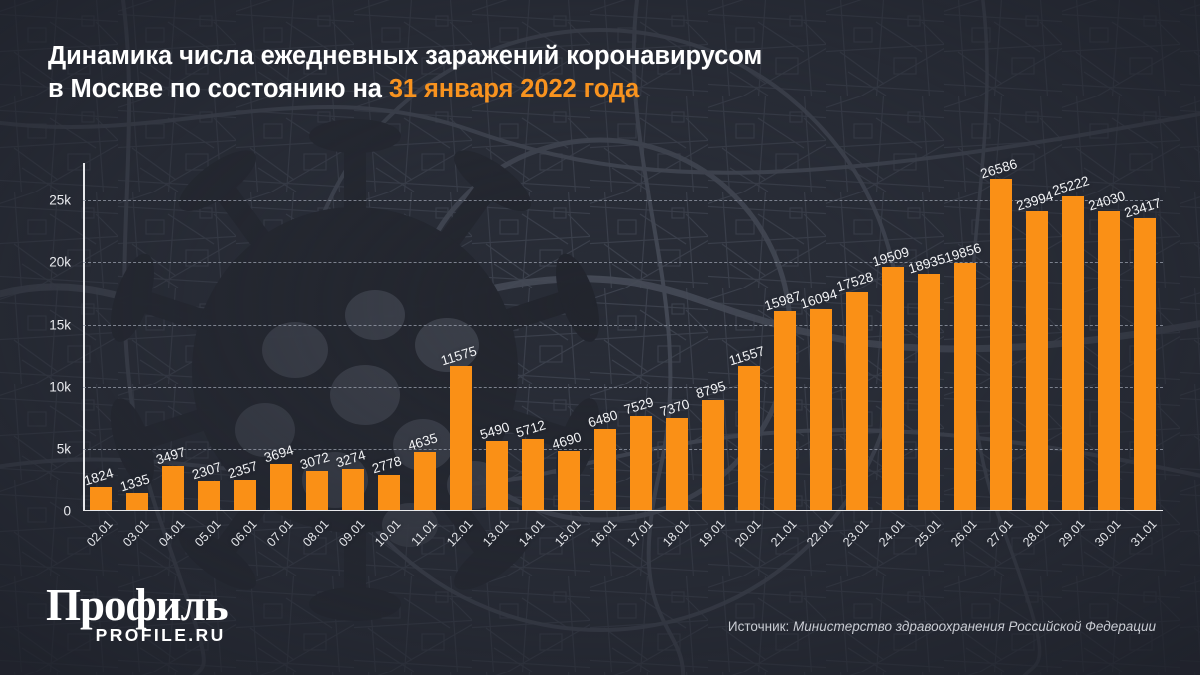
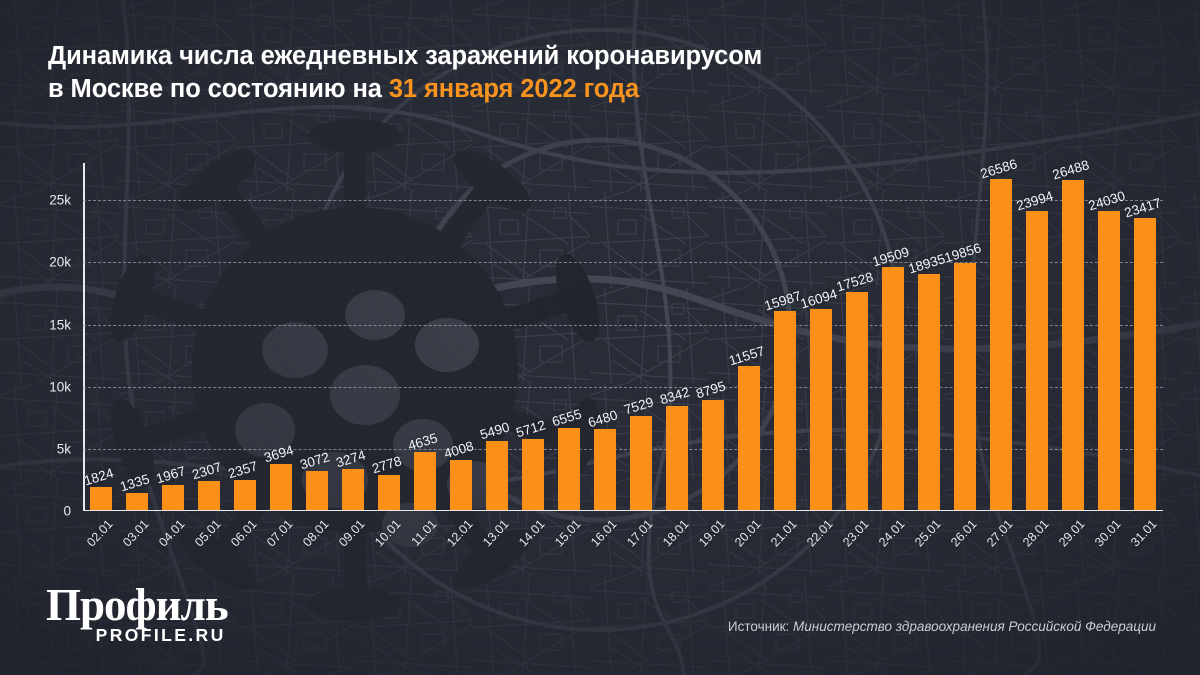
04.01: 3497 -> 1967
12.01: 11575 -> 4008
15.01: 4690 -> 6555
18.01: 7370 -> 8342
29.01: 25222 -> 26488
